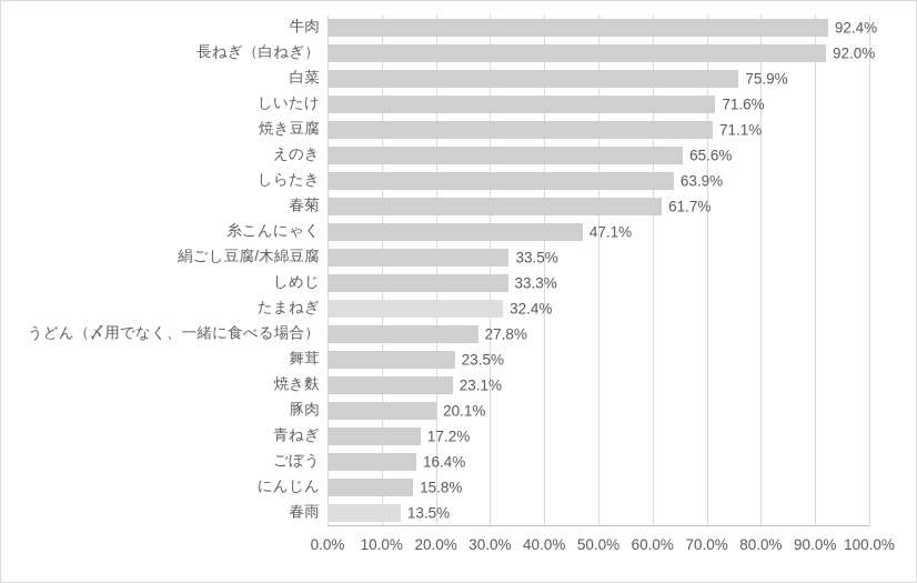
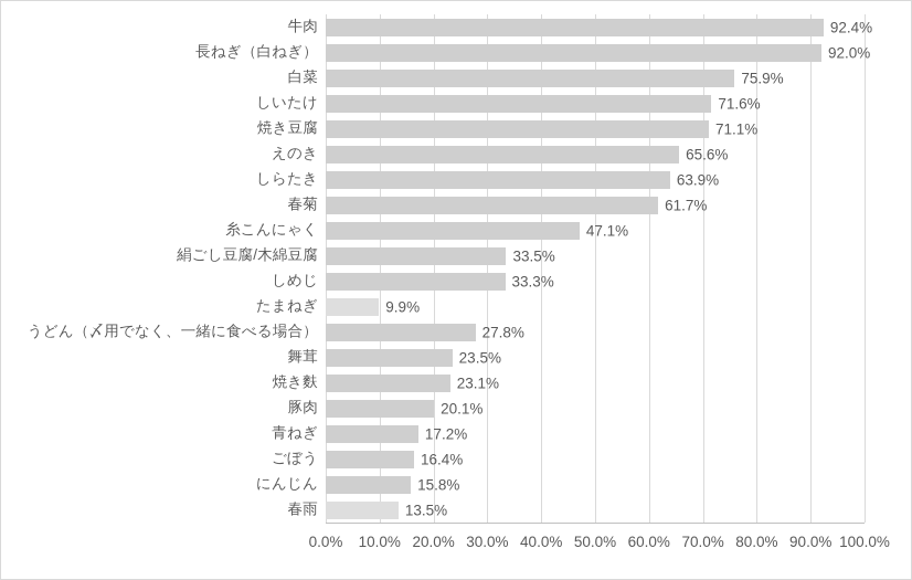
たまねぎ: 32.4% -> 9.9%
